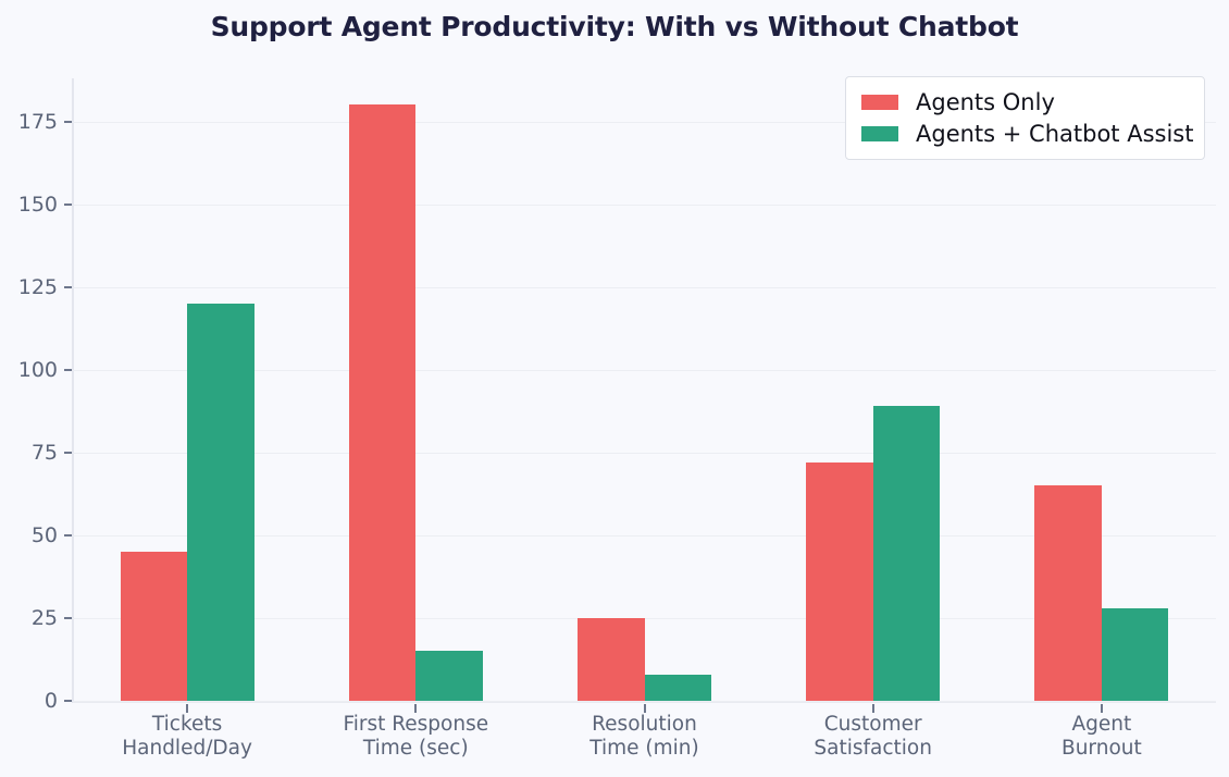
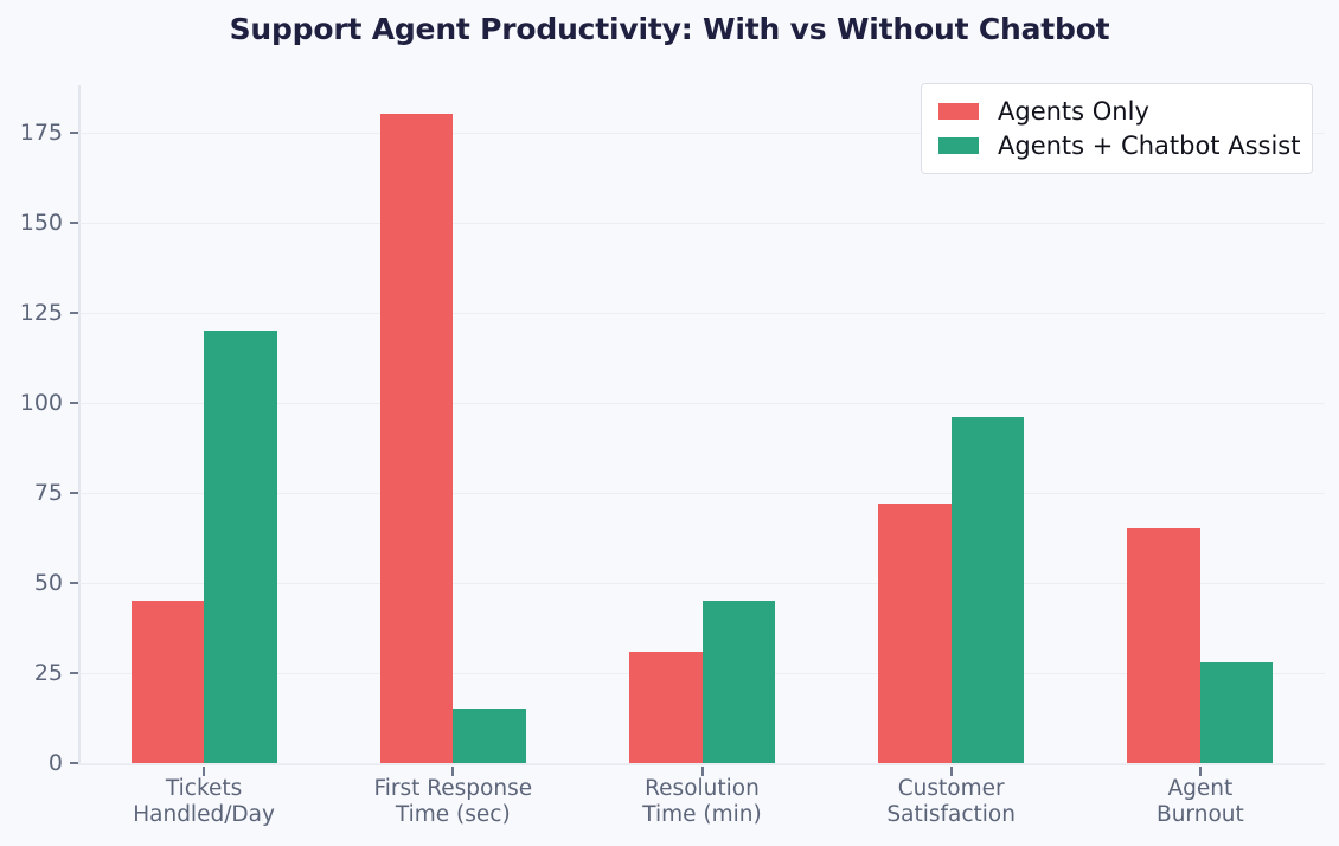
Agents Only/Resolution Time (min): 25 -> 31
Agents + Chatbot Assist/Resolution Time (min): 8 -> 45
Agents + Chatbot Assist/Customer Satisfaction: 89 -> 96
